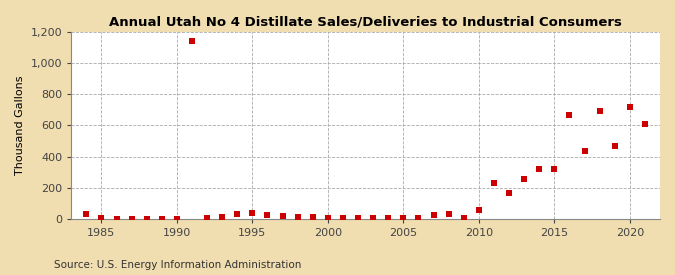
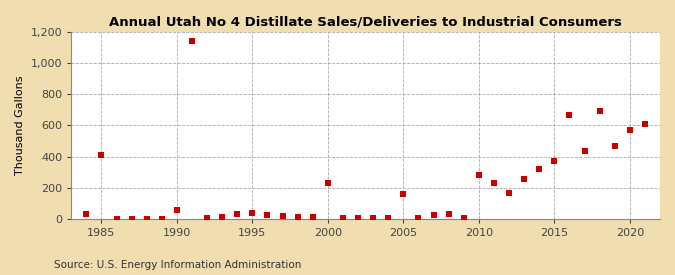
1985: 0 -> 410
1990: 0 -> 60
2000: 10 -> 230
2005: 0 -> 160
2010: 60 -> 280
2015: 320 -> 370
2020: 720 -> 570
